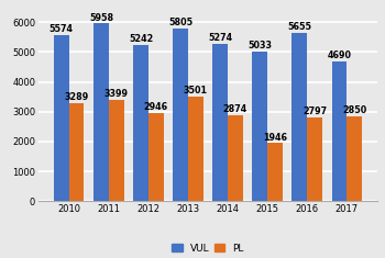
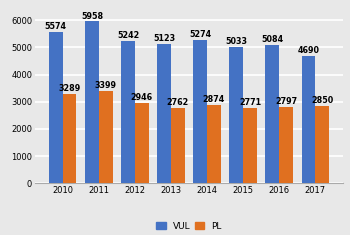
VUL/2013: 5805 -> 5123
PL/2013: 3501 -> 2762
PL/2015: 1946 -> 2771
VUL/2016: 5655 -> 5084
